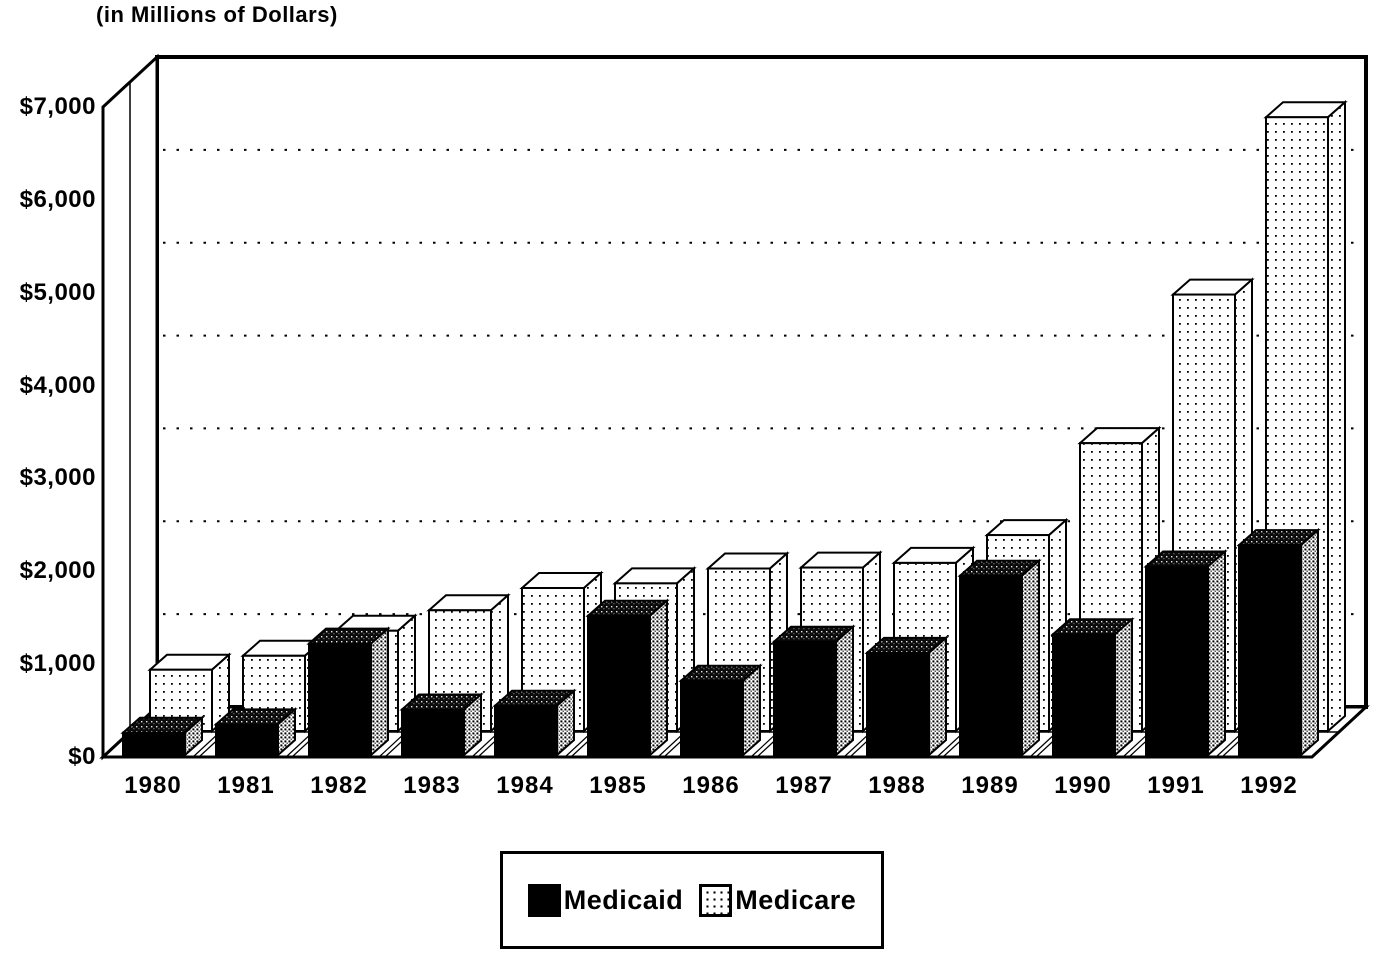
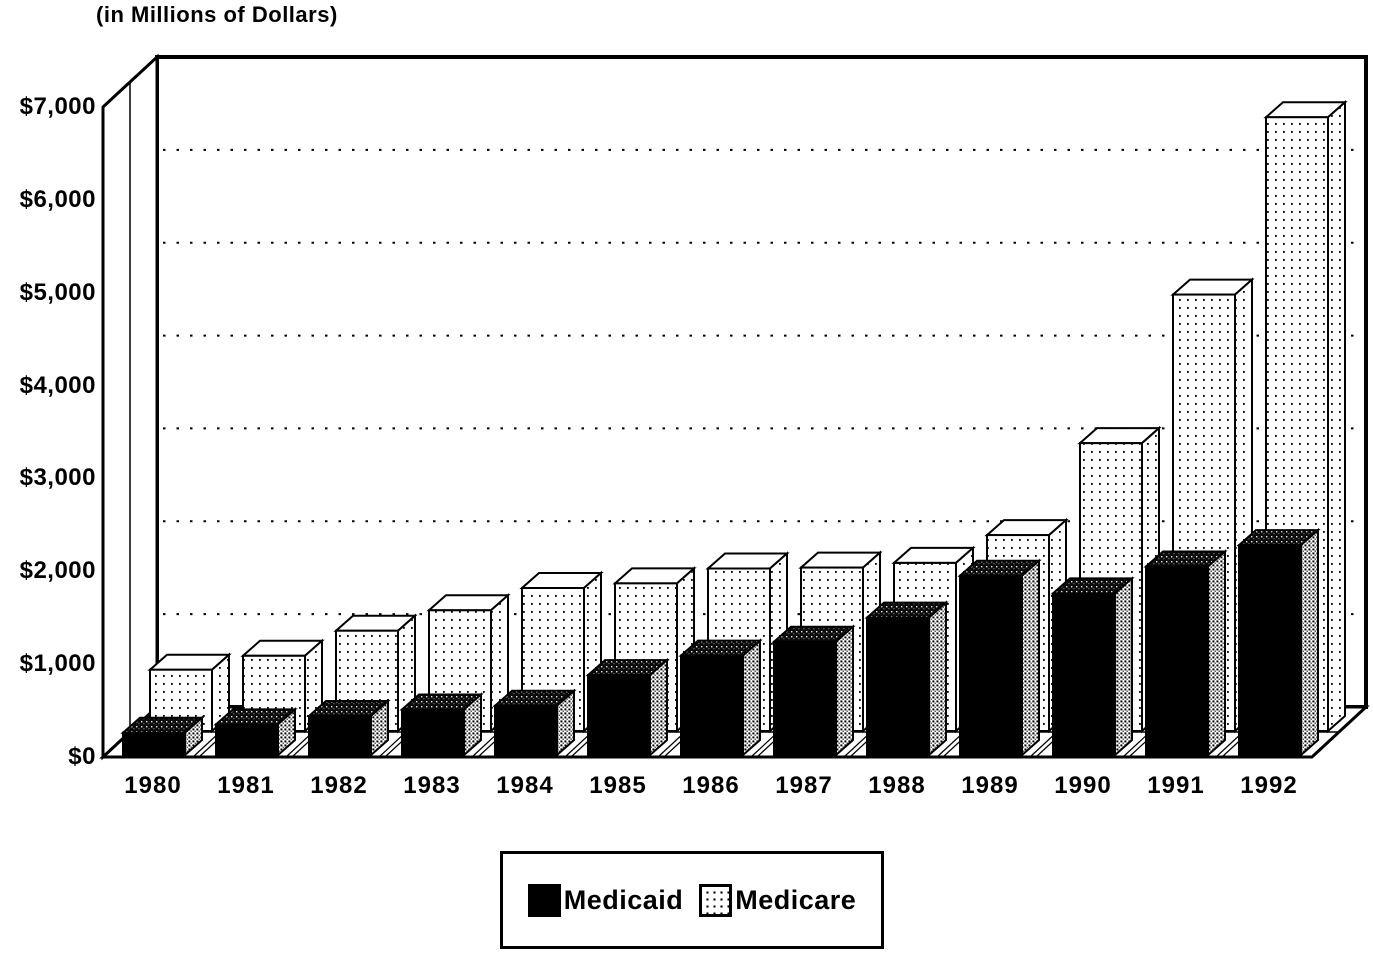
Medicaid/1982: $1200 -> $400
Medicaid/1985: $1500 -> $900
Medicaid/1986: $800 -> $1100
Medicaid/1988: $1100 -> $1500
Medicaid/1990: $1300 -> $1700
